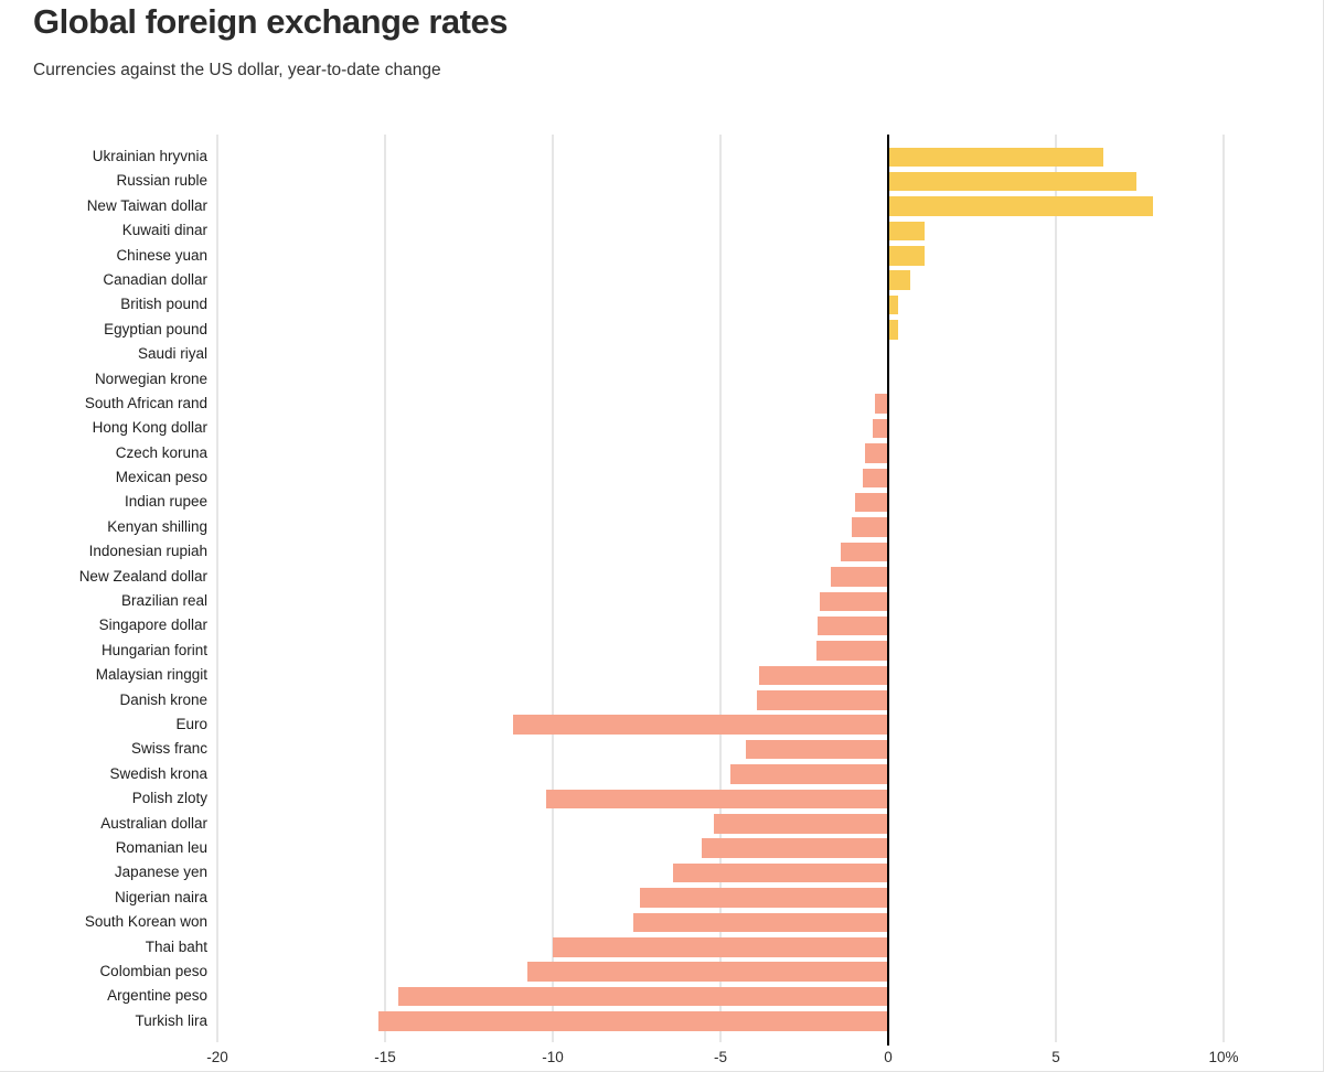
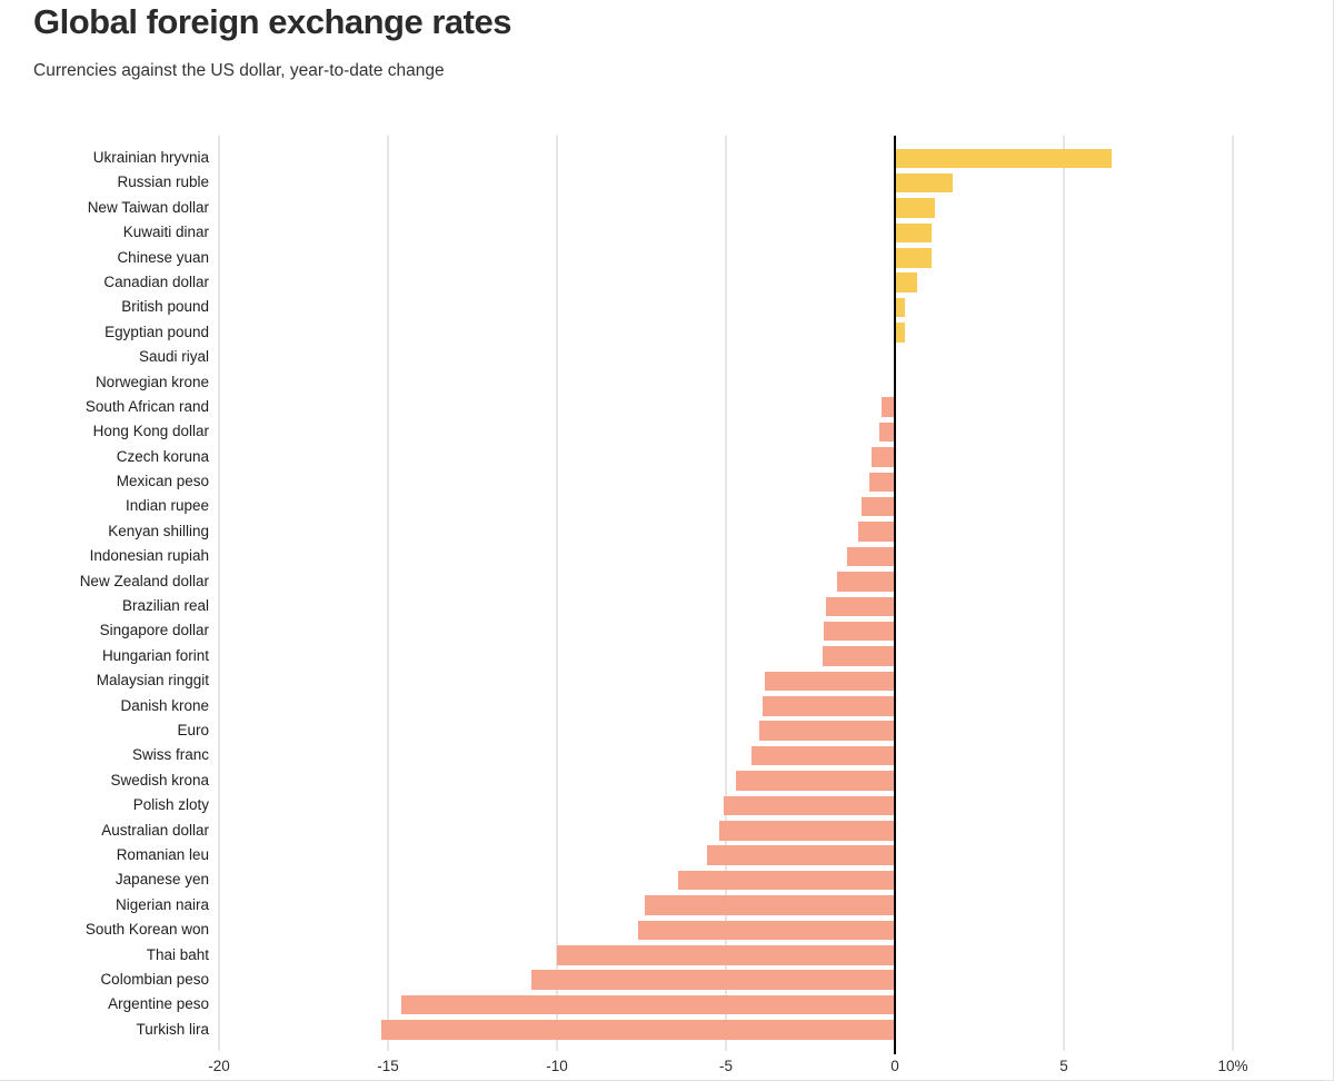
Russian ruble: 7.4% -> 1.7%
New Taiwan dollar: 7.9% -> 1.2%
Euro: -11.2% -> -4.0%
Polish zloty: -10.2% -> -5.0%
